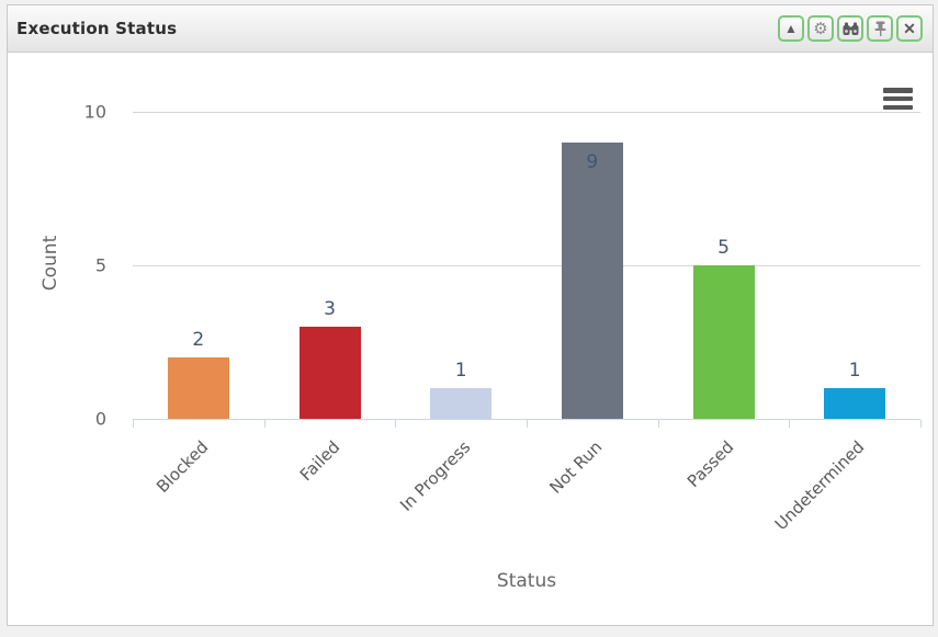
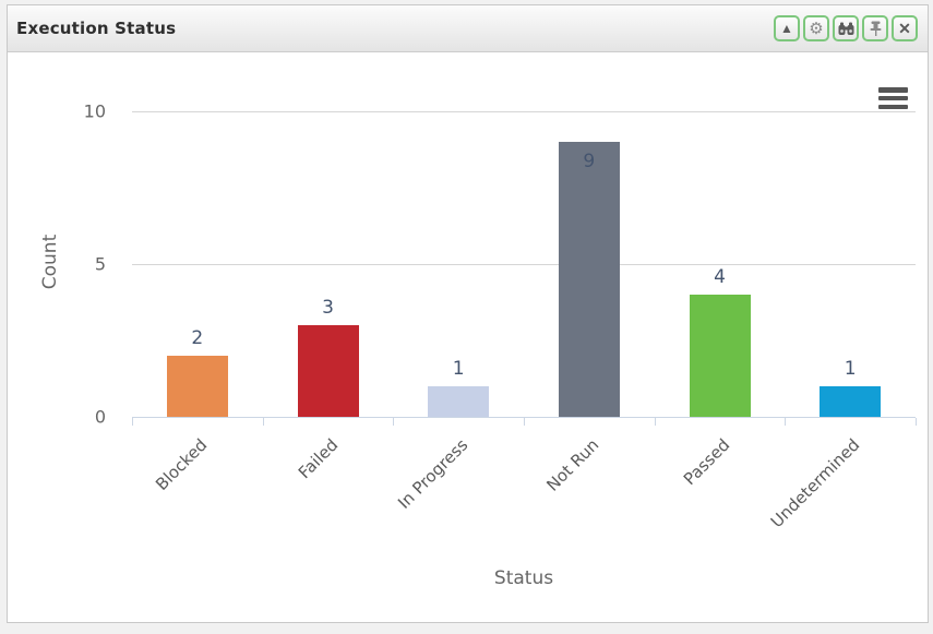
Passed: 5 -> 4
